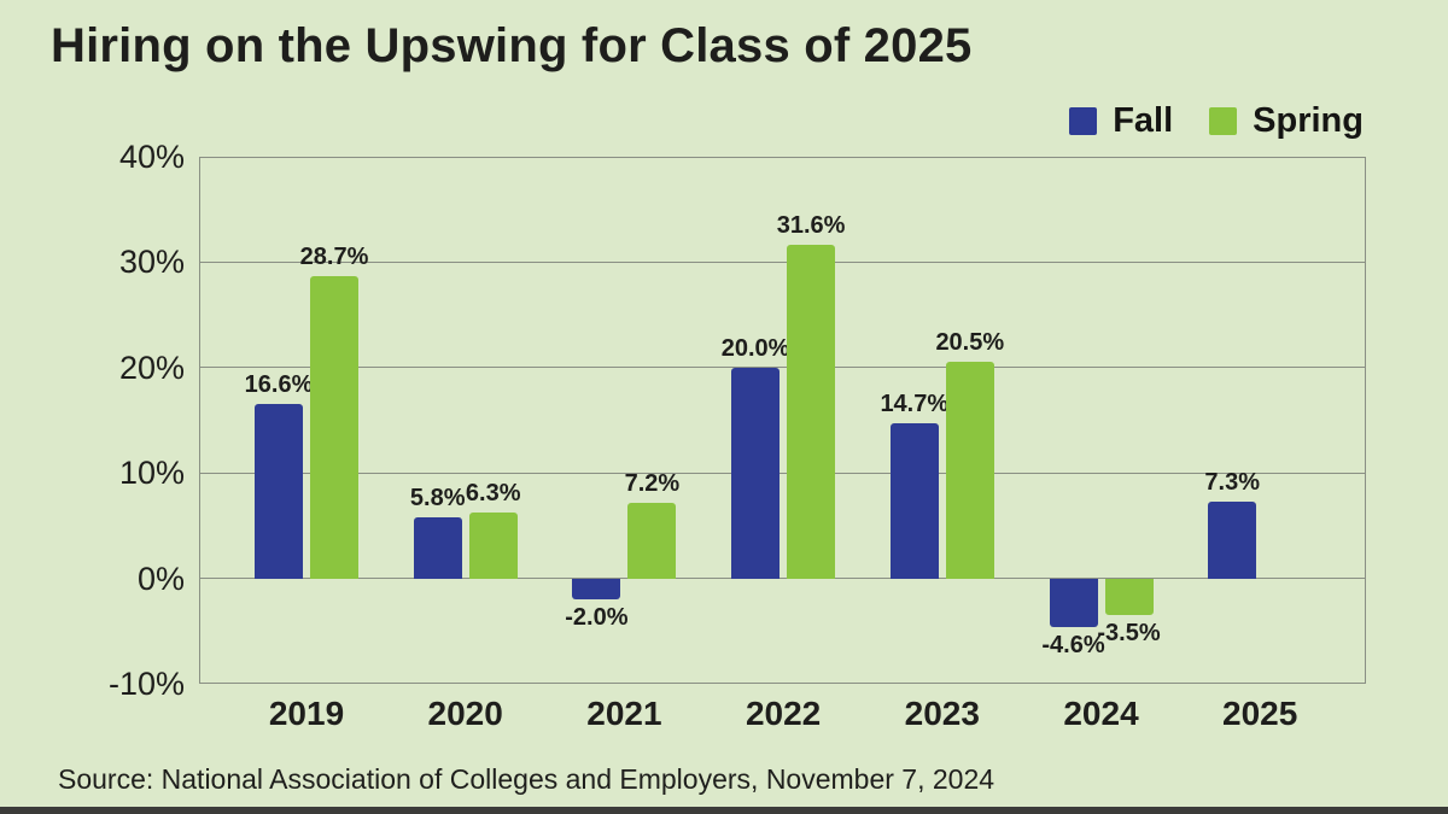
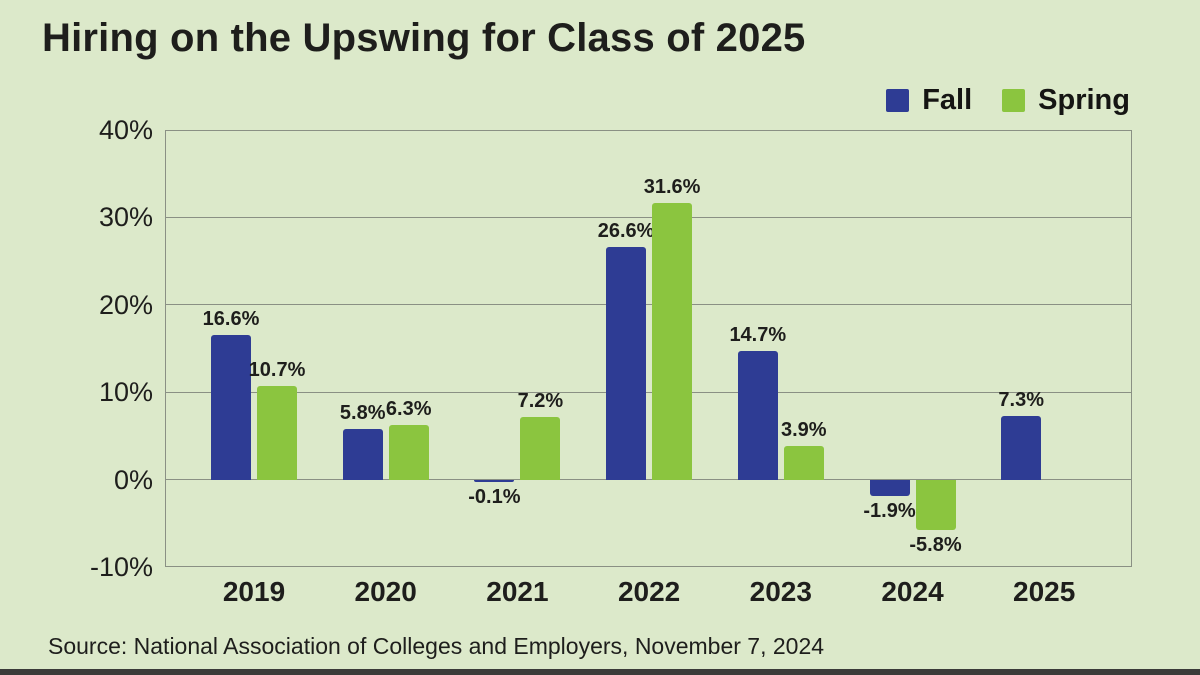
Spring/2019: 28.7% -> 10.7%
Fall/2021: -2.0% -> -0.1%
Fall/2022: 20.0% -> 26.6%
Spring/2023: 20.5% -> 3.9%
Fall/2024: -4.6% -> -1.9%
Spring/2024: -3.5% -> -5.8%
